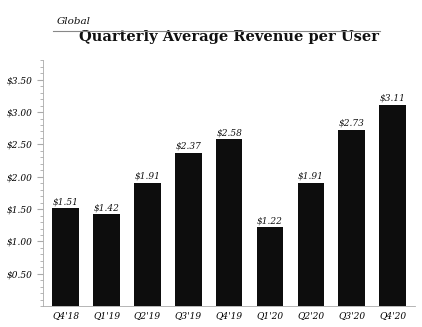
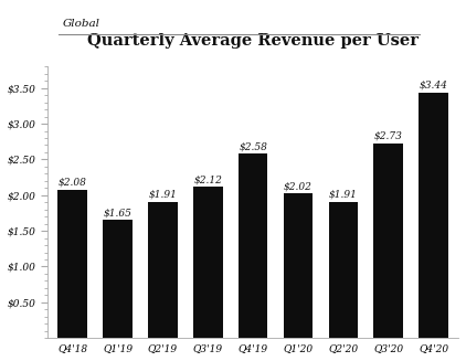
Q4'18: $1.51 -> $2.08
Q1'19: $1.42 -> $1.65
Q3'19: $2.37 -> $2.12
Q1'20: $1.22 -> $2.02
Q4'20: $3.11 -> $3.44
